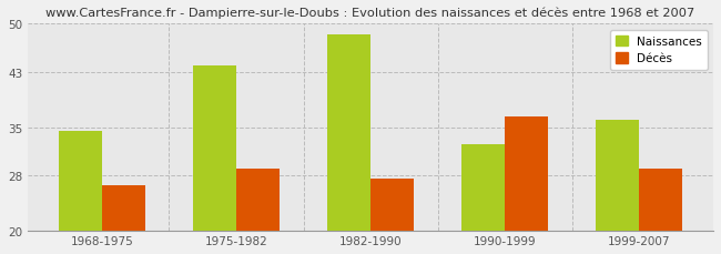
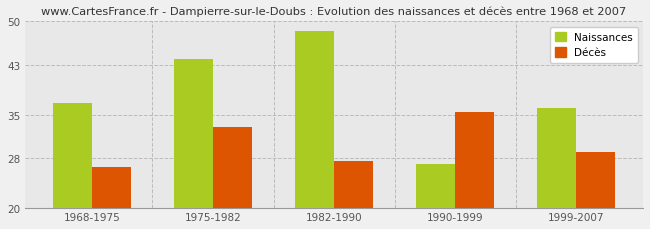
Naissances/1968-1975: 34.5 -> 36.8
Décès/1975-1982: 29.0 -> 33.0
Naissances/1990-1999: 32.5 -> 27.0
Décès/1990-1999: 36.5 -> 35.4
